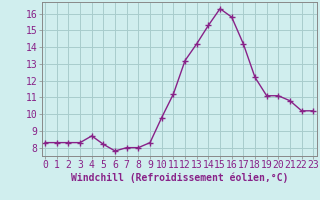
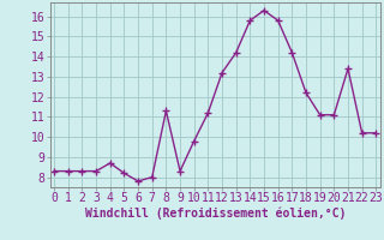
8: 8.0 -> 11.3
14: 15.3 -> 15.8
21: 10.8 -> 13.4
